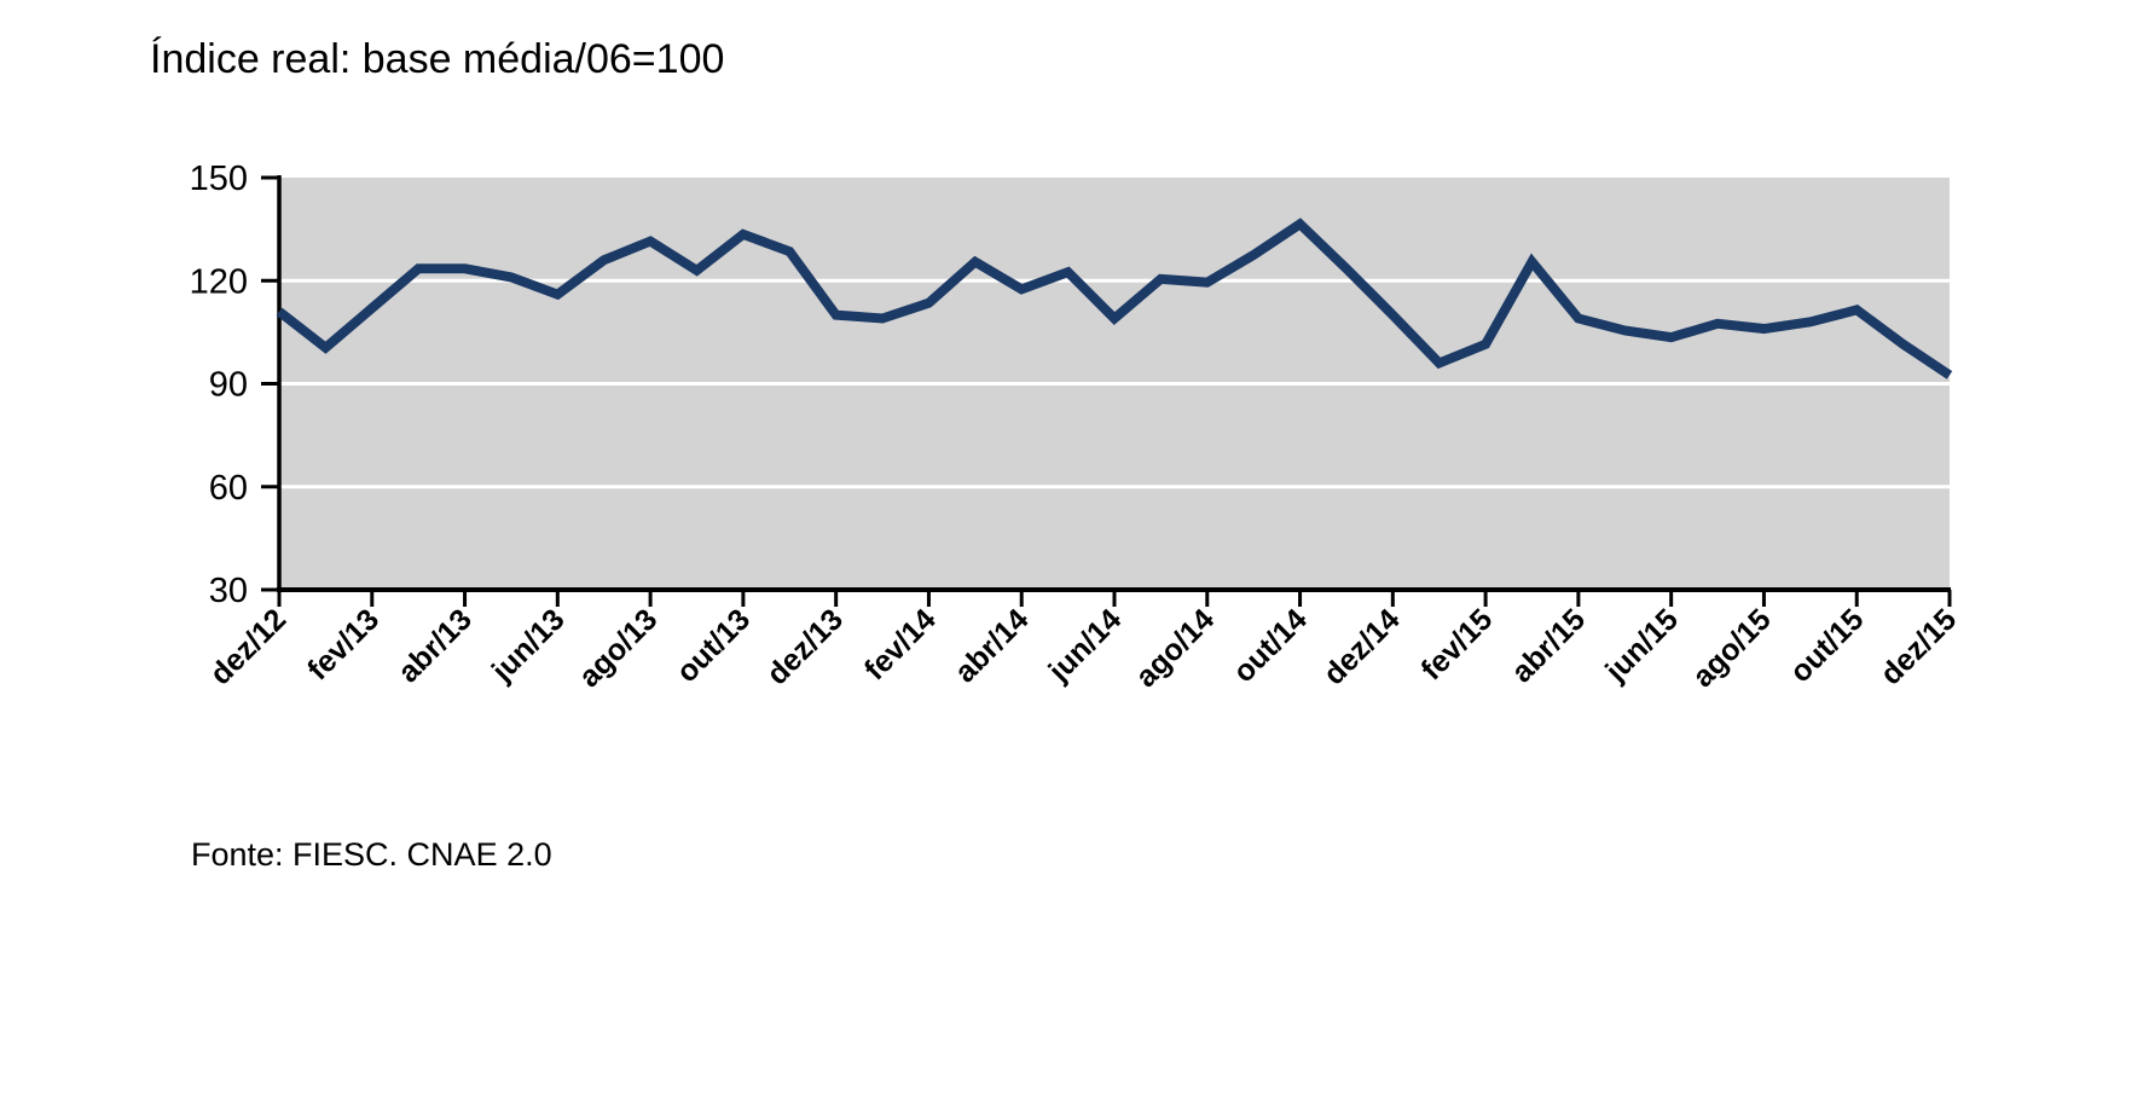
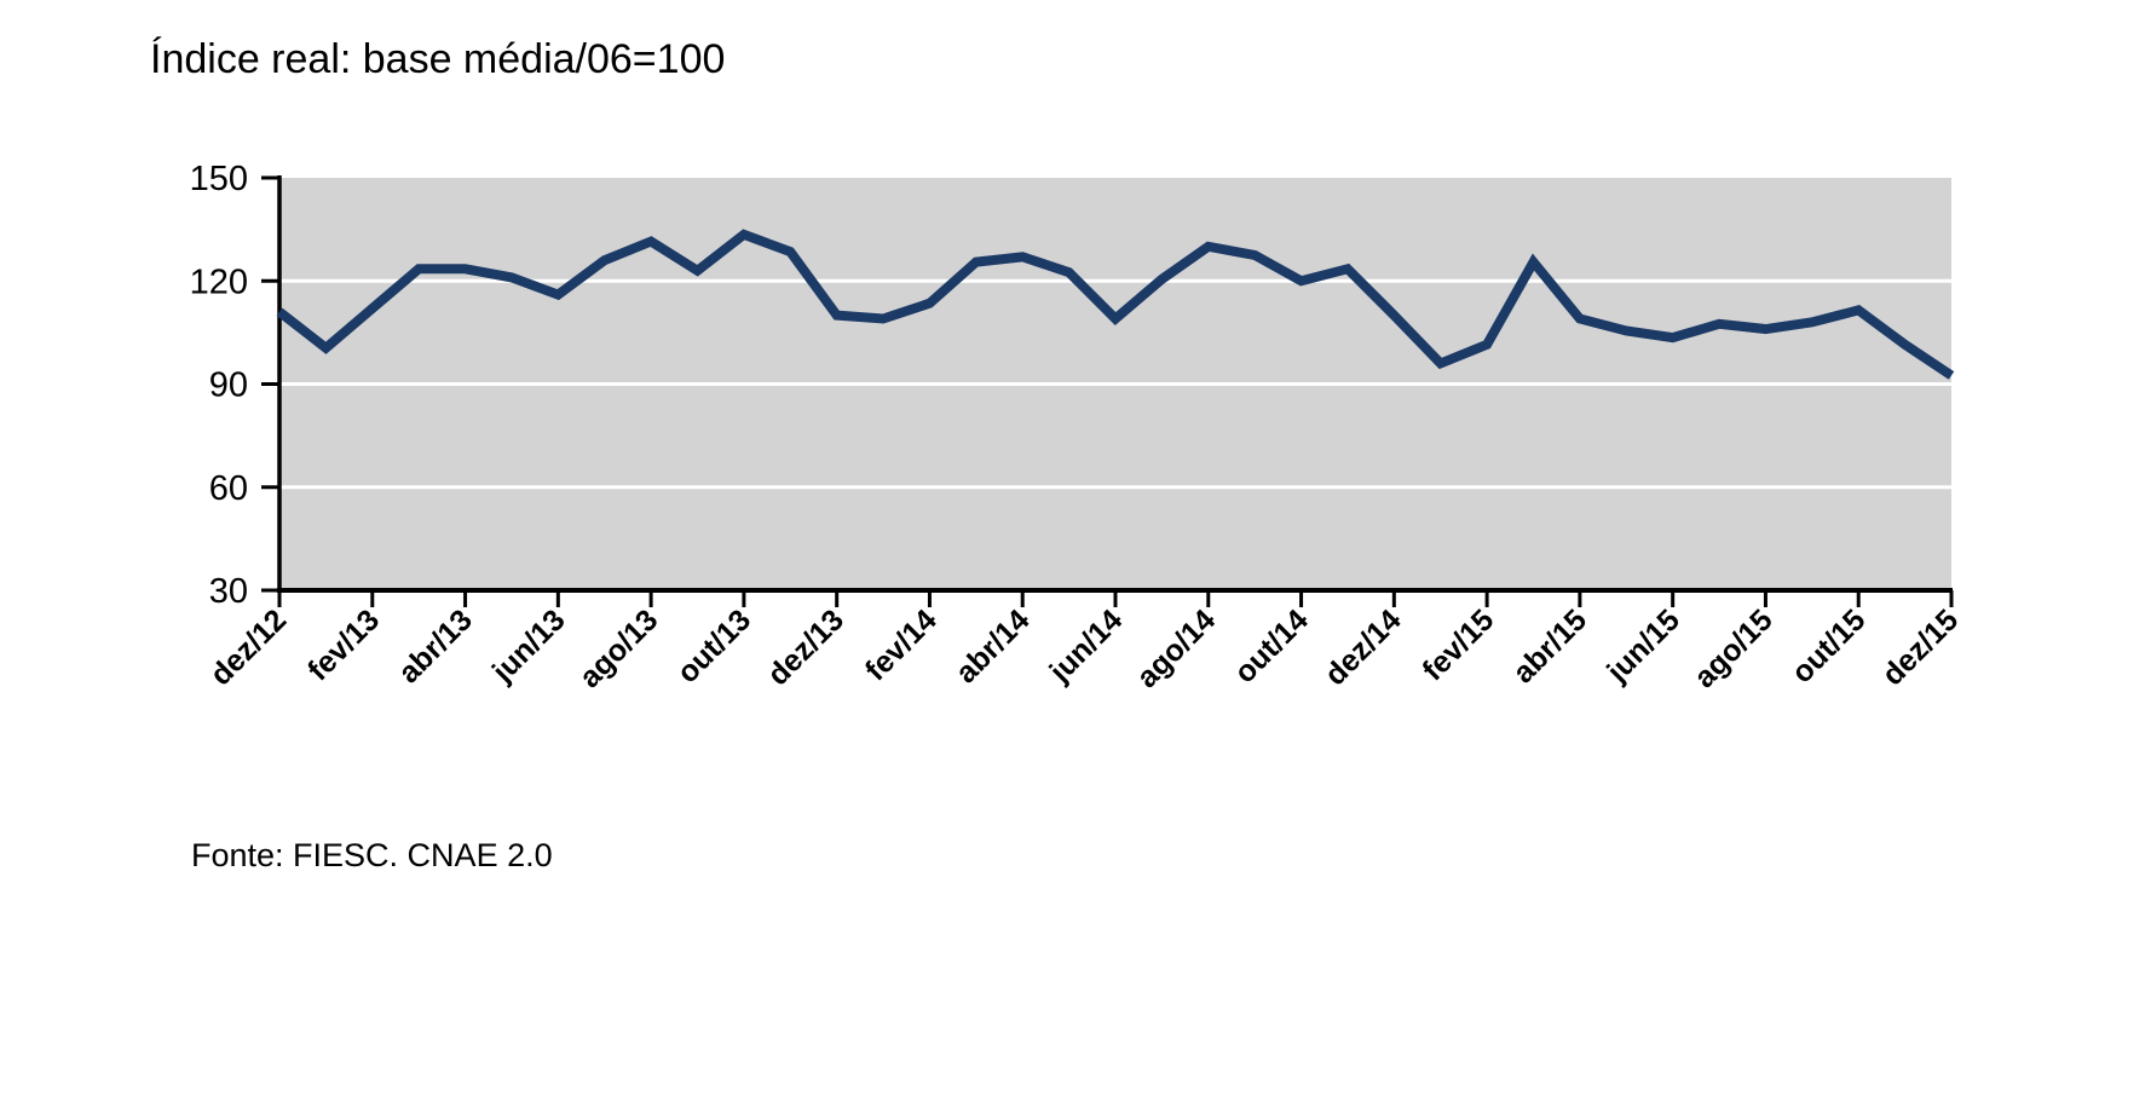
abr/14: 118 -> 127
ago/14: 120 -> 130
out/14: 136 -> 120
